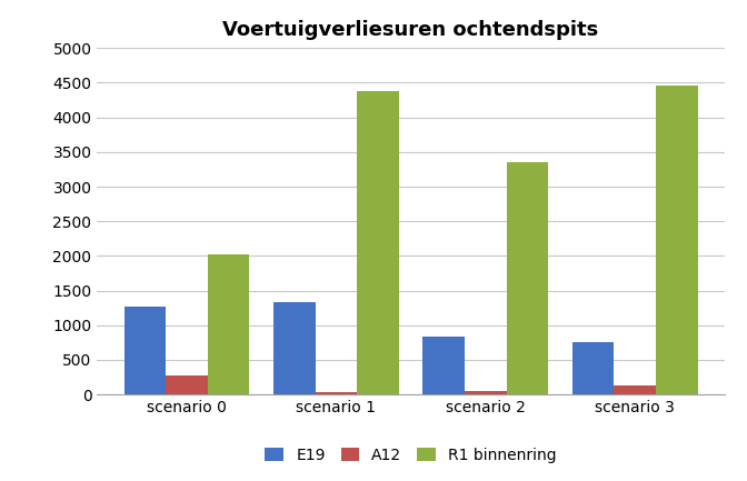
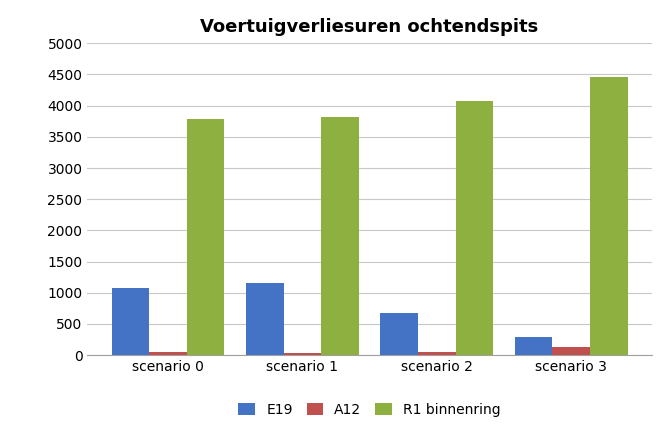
E19/scenario 0: 1260 -> 1080
A12/scenario 0: 280 -> 60
R1 binnenring/scenario 0: 2020 -> 3780
E19/scenario 1: 1340 -> 1150
R1 binnenring/scenario 1: 4380 -> 3810
E19/scenario 2: 840 -> 670
R1 binnenring/scenario 2: 3360 -> 4080
E19/scenario 3: 760 -> 280
